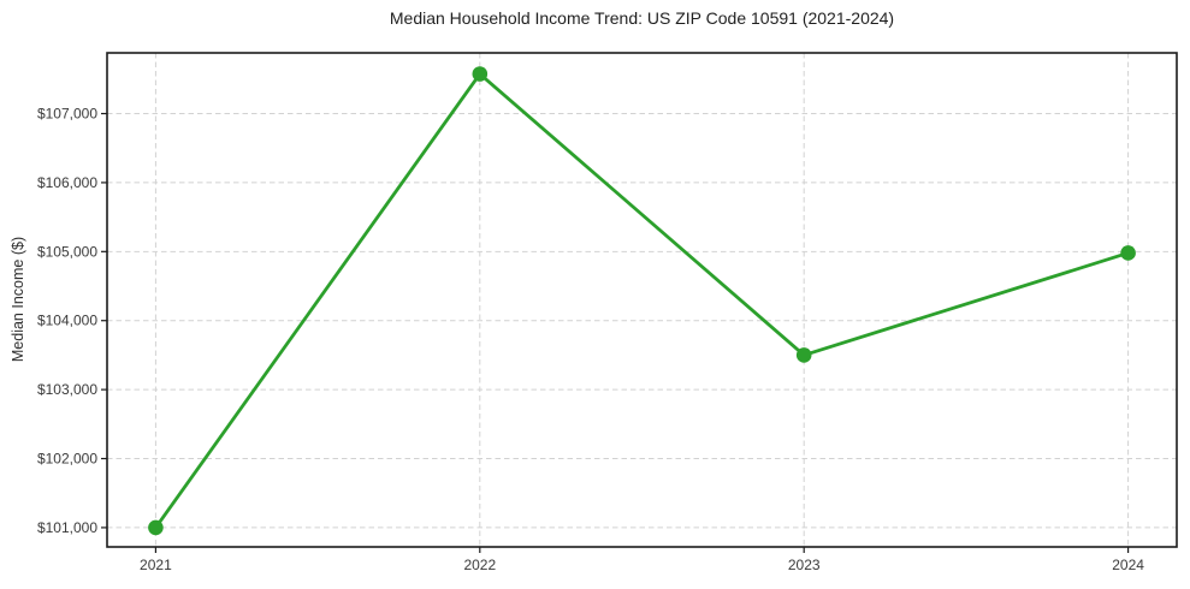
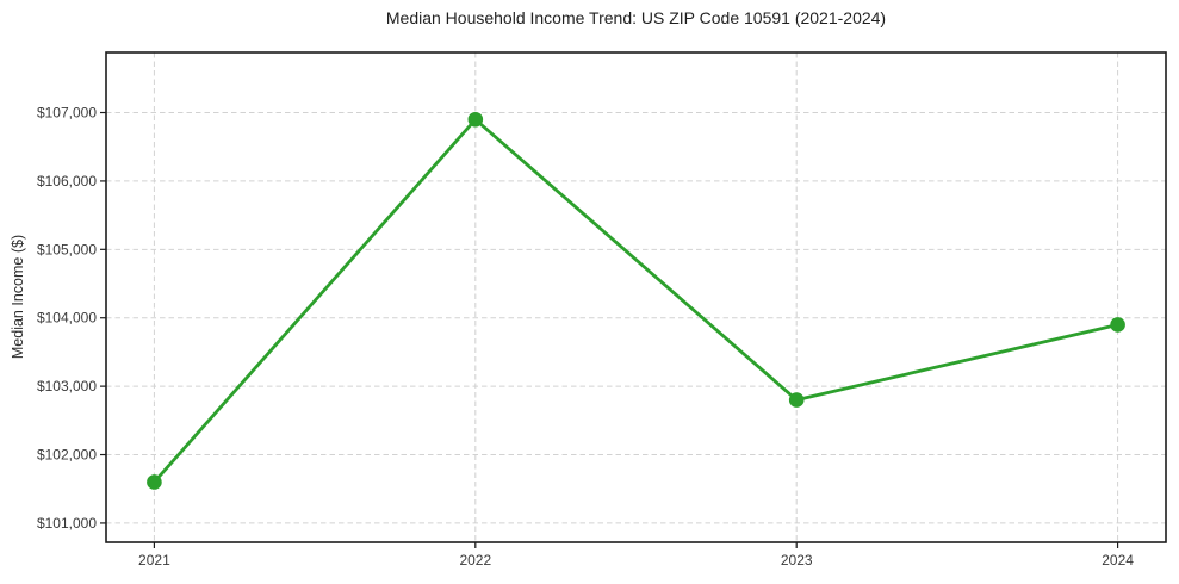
2021: $101000 -> $101600
2022: $107600 -> $106900
2023: $103500 -> $102800
2024: $105000 -> $103900
